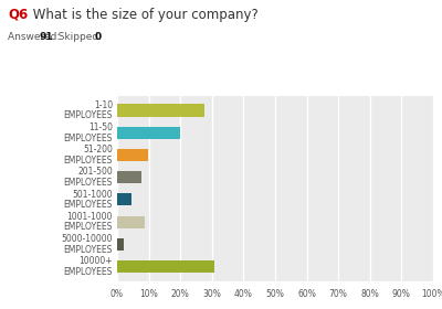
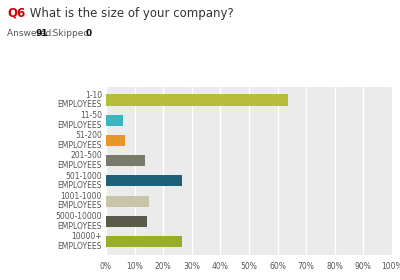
1-10 EMPLOYEES: 27.5% -> 63.5%
11-50 EMPLOYEES: 19.8% -> 6.0%
51-200 EMPLOYEES: 9.9% -> 6.5%
201-500 EMPLOYEES: 7.7% -> 13.5%
501-1000 EMPLOYEES: 4.4% -> 26.5%
1001-1000 EMPLOYEES: 8.8% -> 15.0%
5000-10000 EMPLOYEES: 2.2% -> 14.5%
10000+ EMPLOYEES: 30.8% -> 26.5%
